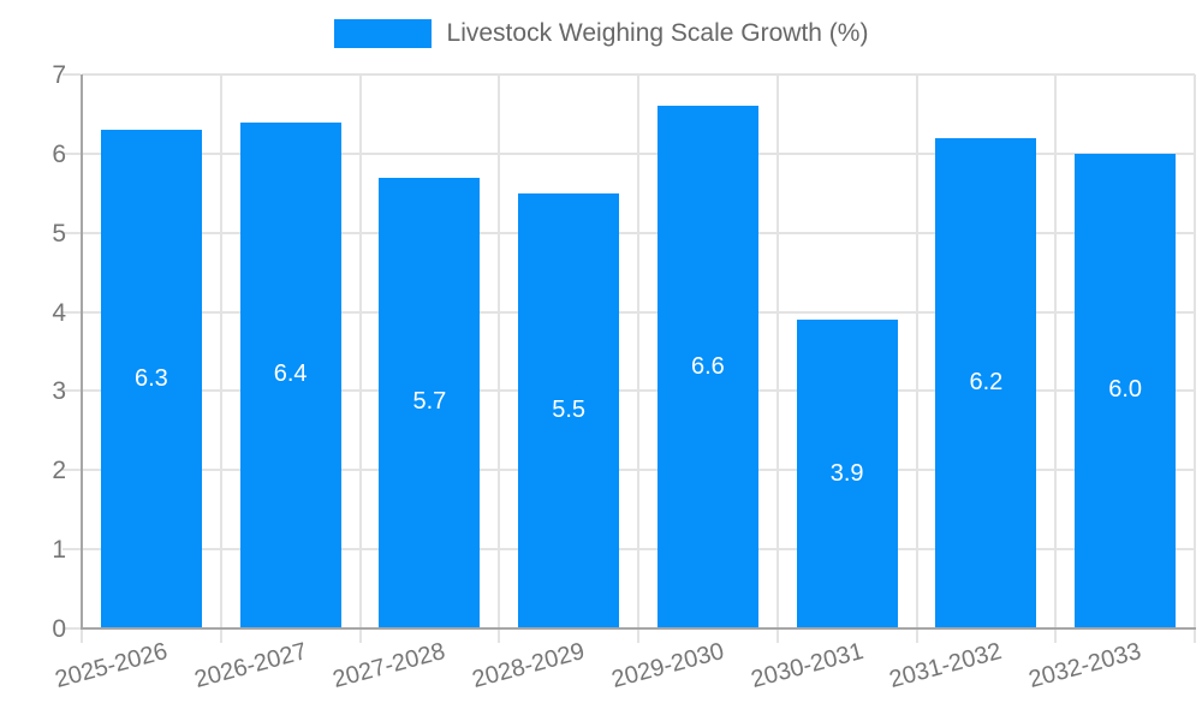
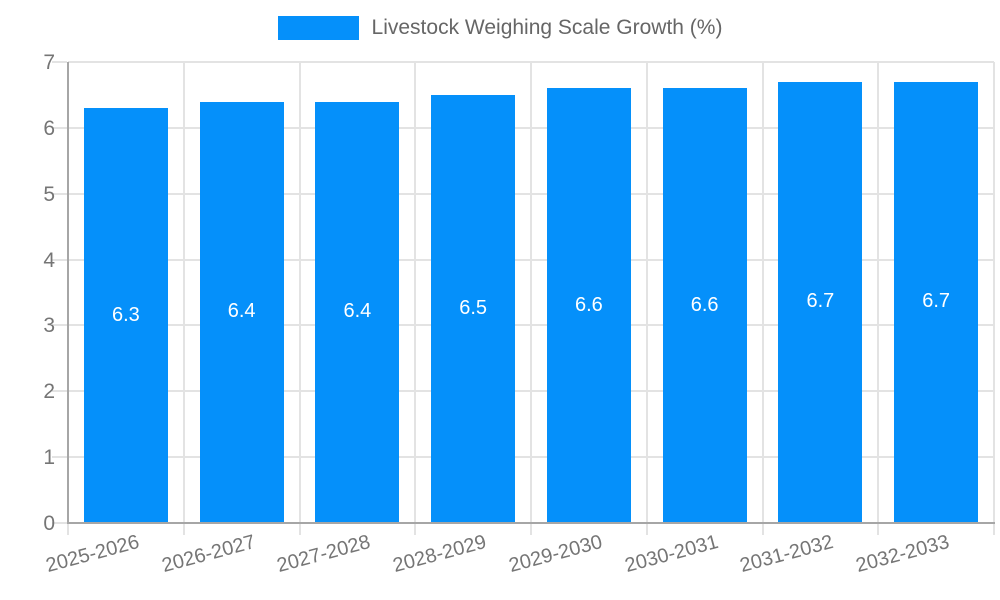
2027-2028: 5.7 -> 6.4
2028-2029: 5.5 -> 6.5
2030-2031: 3.9 -> 6.6
2031-2032: 6.2 -> 6.7
2032-2033: 6.0 -> 6.7
